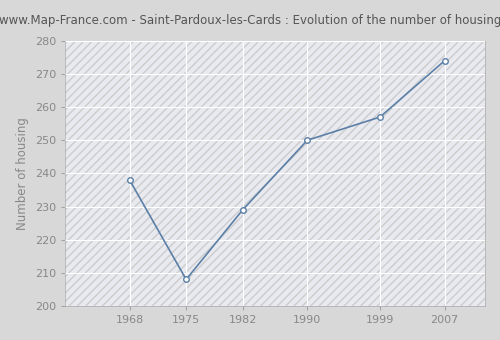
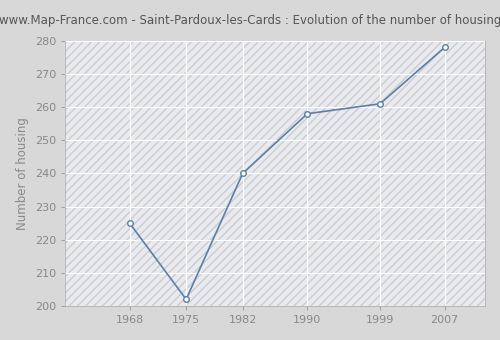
1968: 238 -> 225
1975: 208 -> 202
1982: 229 -> 240
1990: 250 -> 258
1999: 257 -> 261
2007: 274 -> 278
